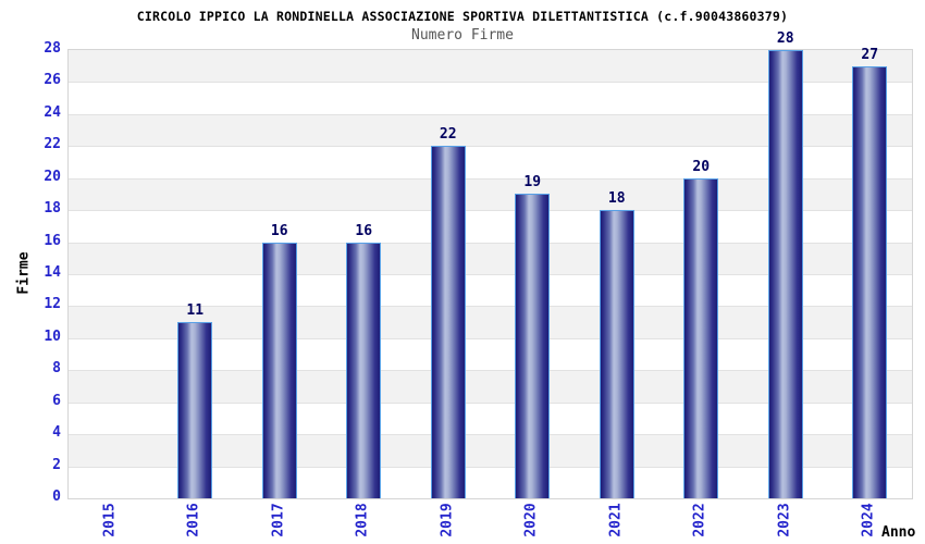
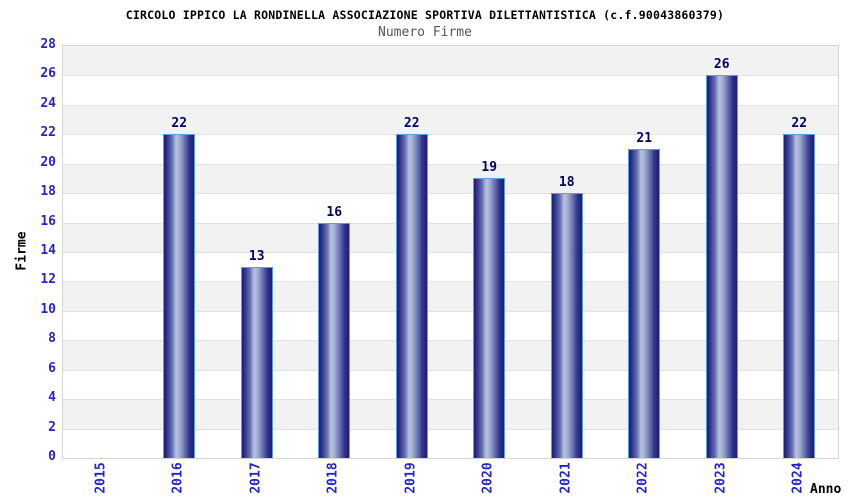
2016: 11 -> 22
2017: 16 -> 13
2022: 20 -> 21
2023: 28 -> 26
2024: 27 -> 22
